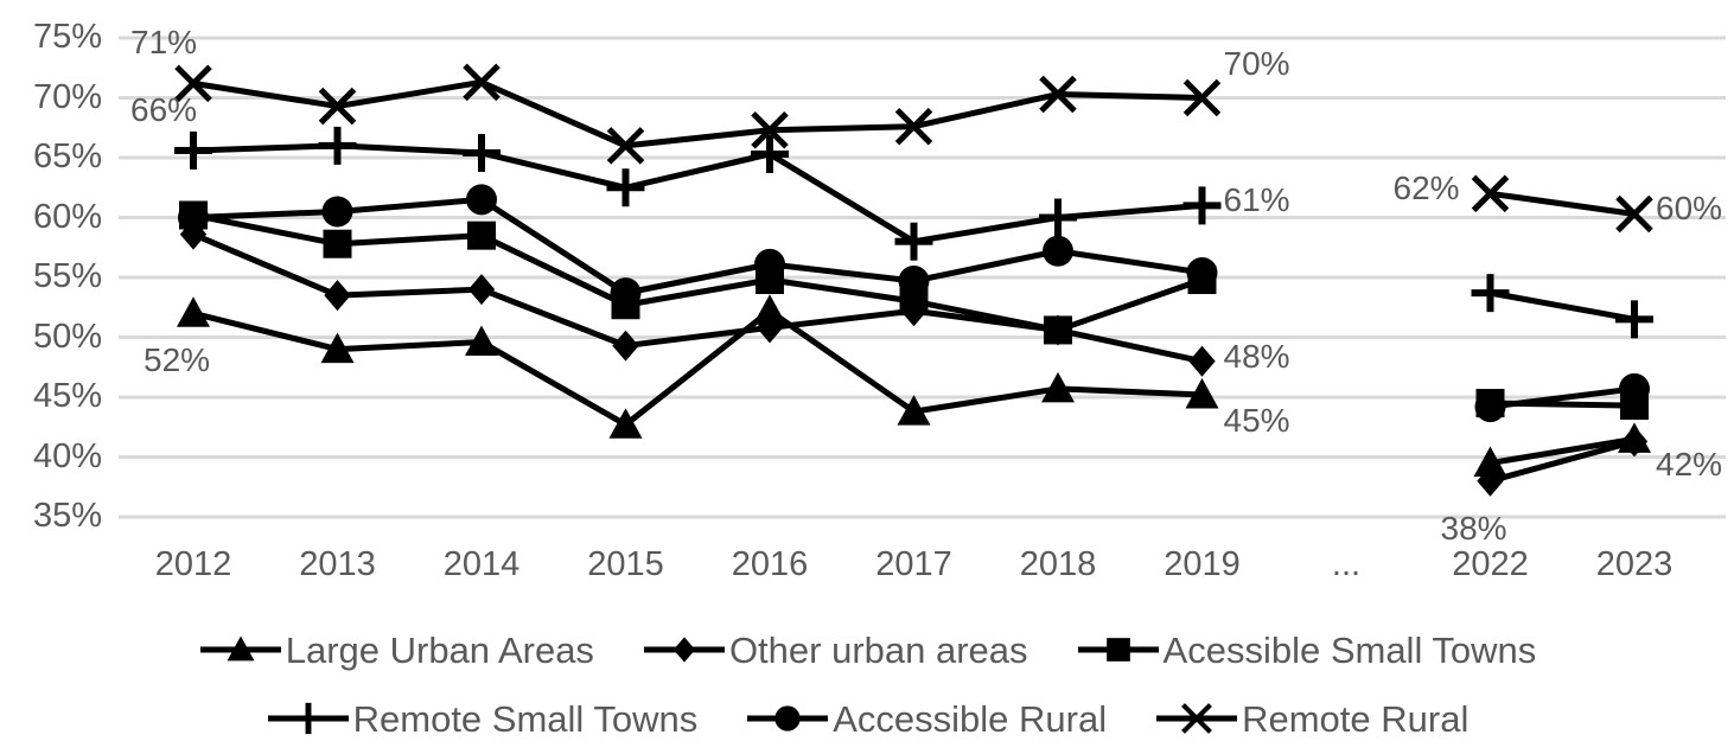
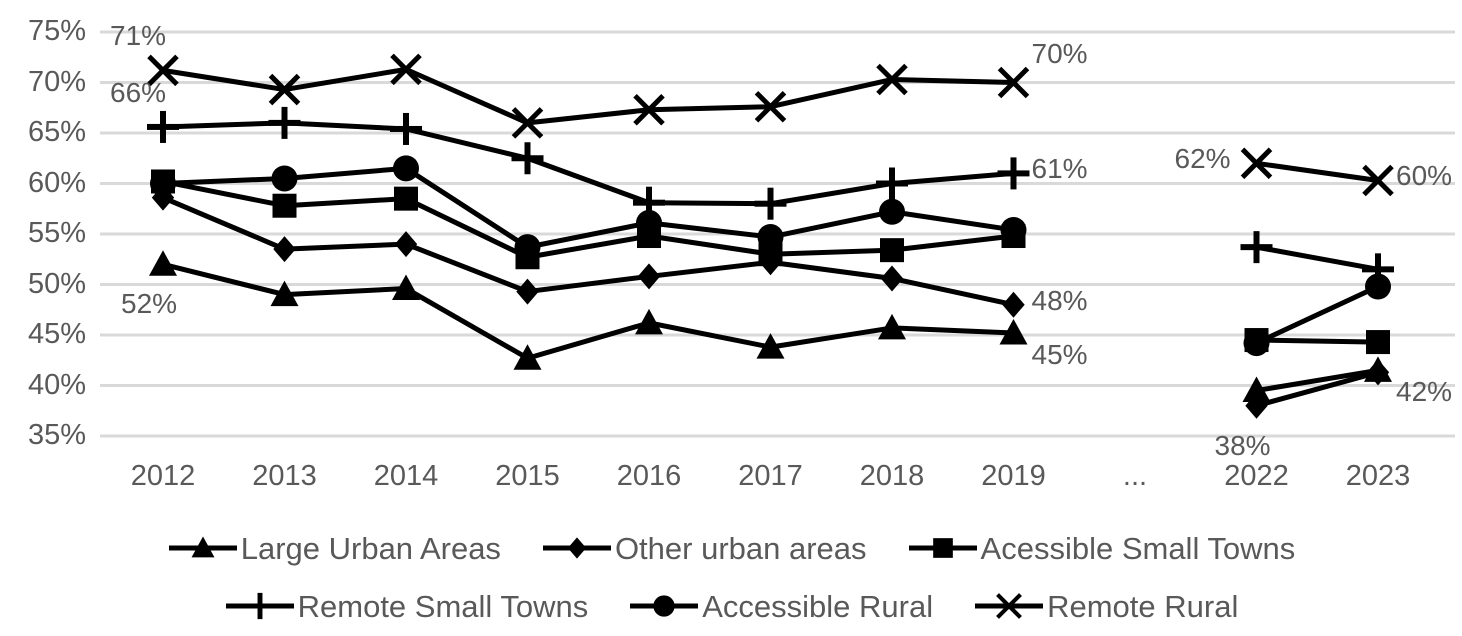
Large Urban Areas/2016: 52.2% -> 46.2%
Remote Small Towns/2016: 65.3% -> 58.1%
Acessible Small Towns/2018: 50.6% -> 53.4%
Accessible Rural/2023: 45.7% -> 49.8%
